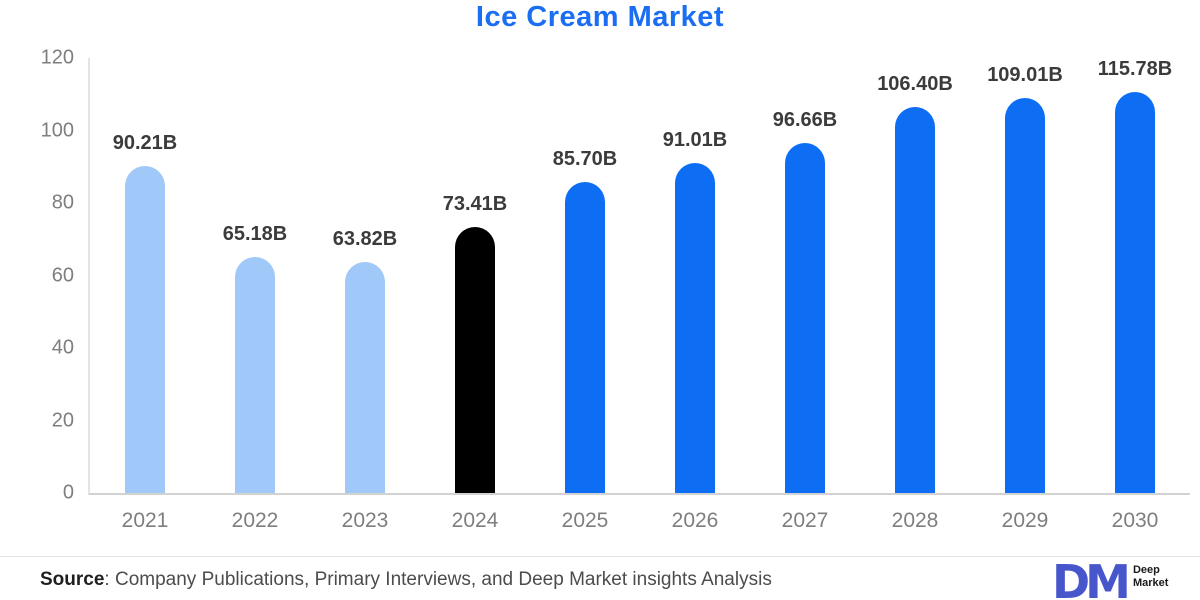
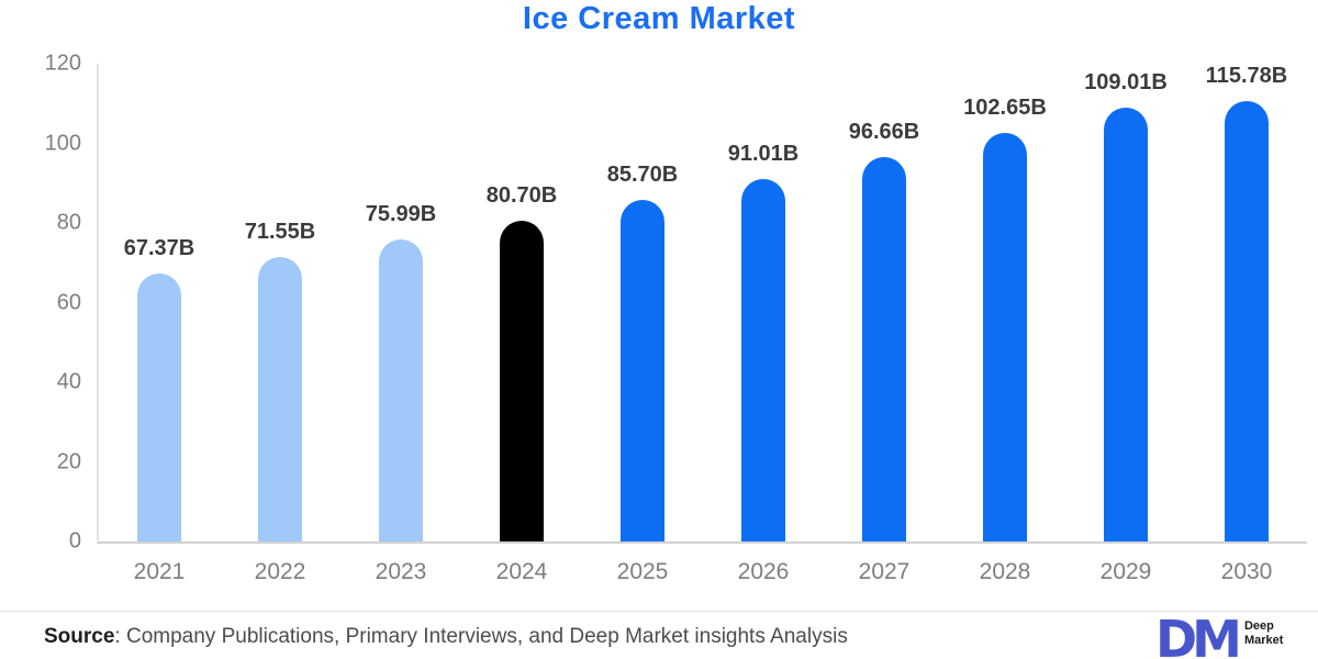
2021: 90.21B -> 67.37B
2022: 65.18B -> 71.55B
2023: 63.82B -> 75.99B
2024: 73.41B -> 80.70B
2028: 106.40B -> 102.65B
